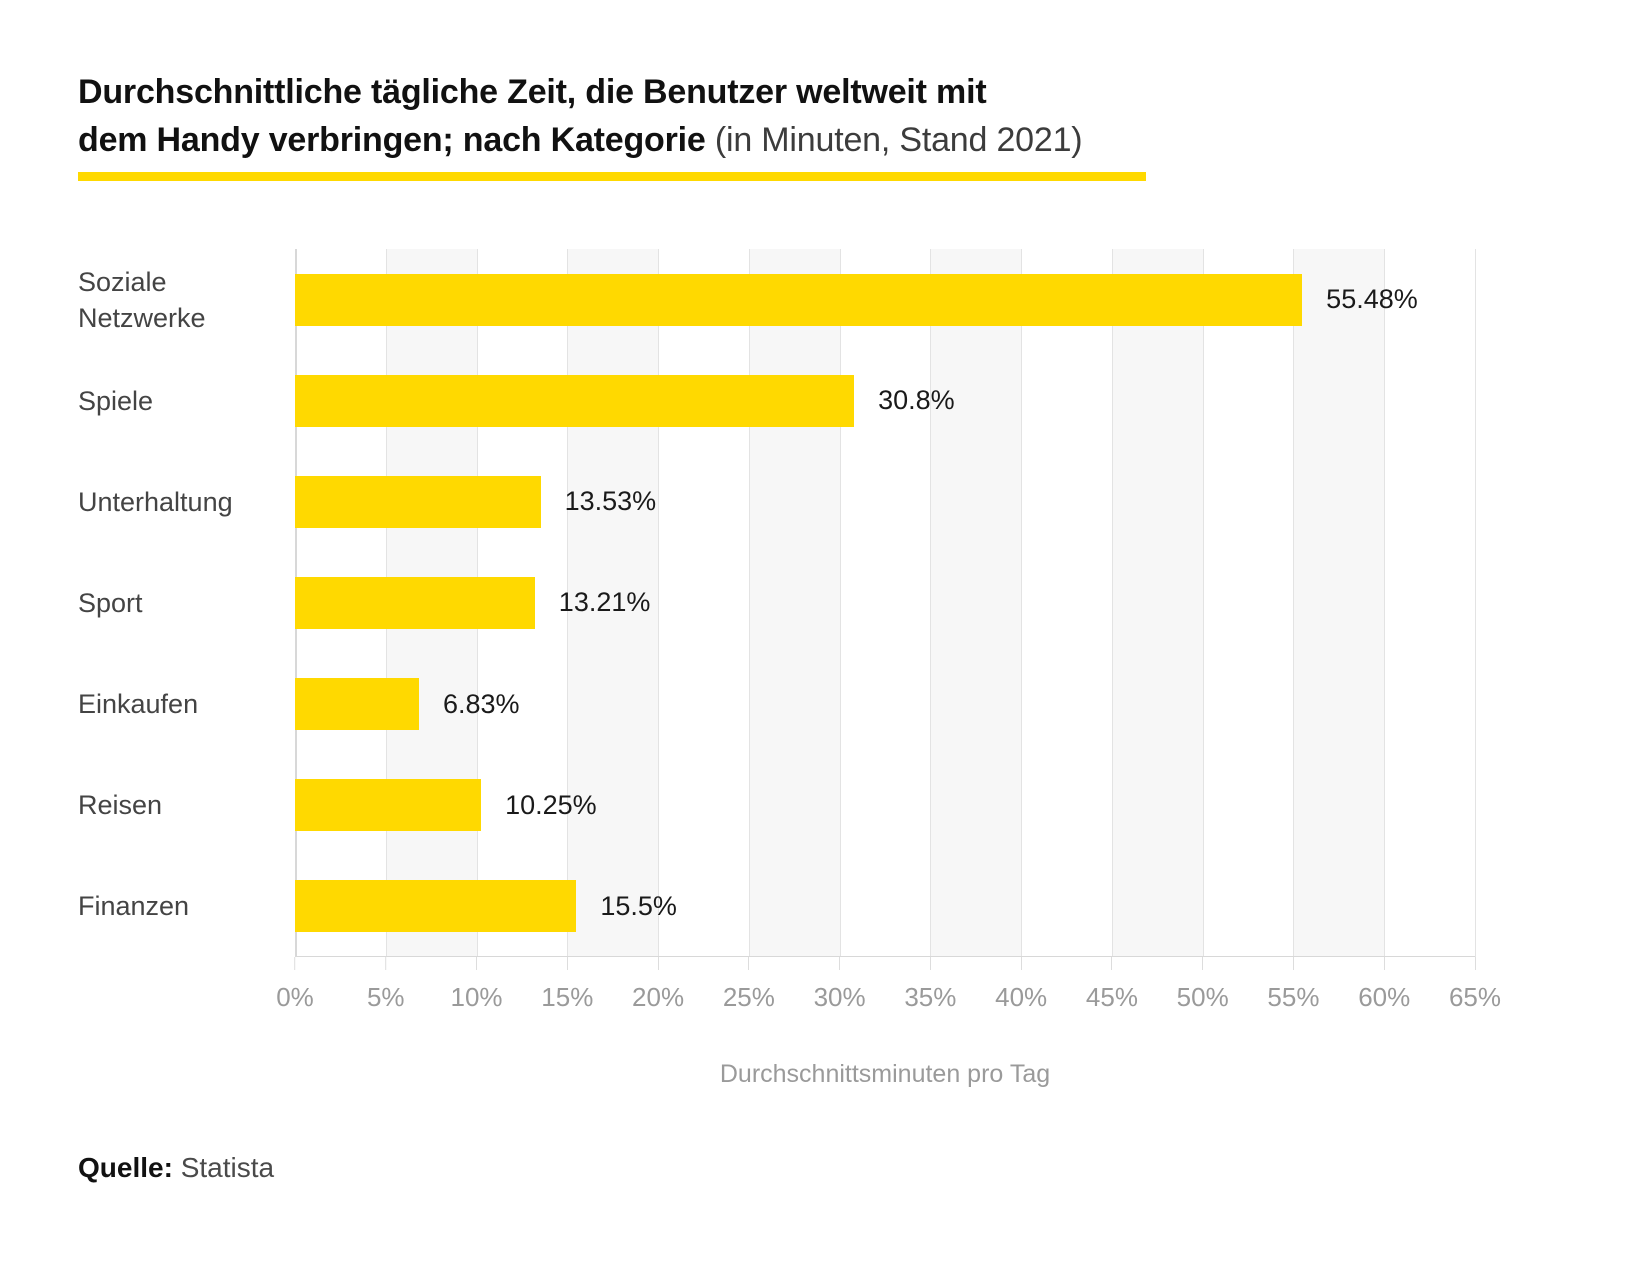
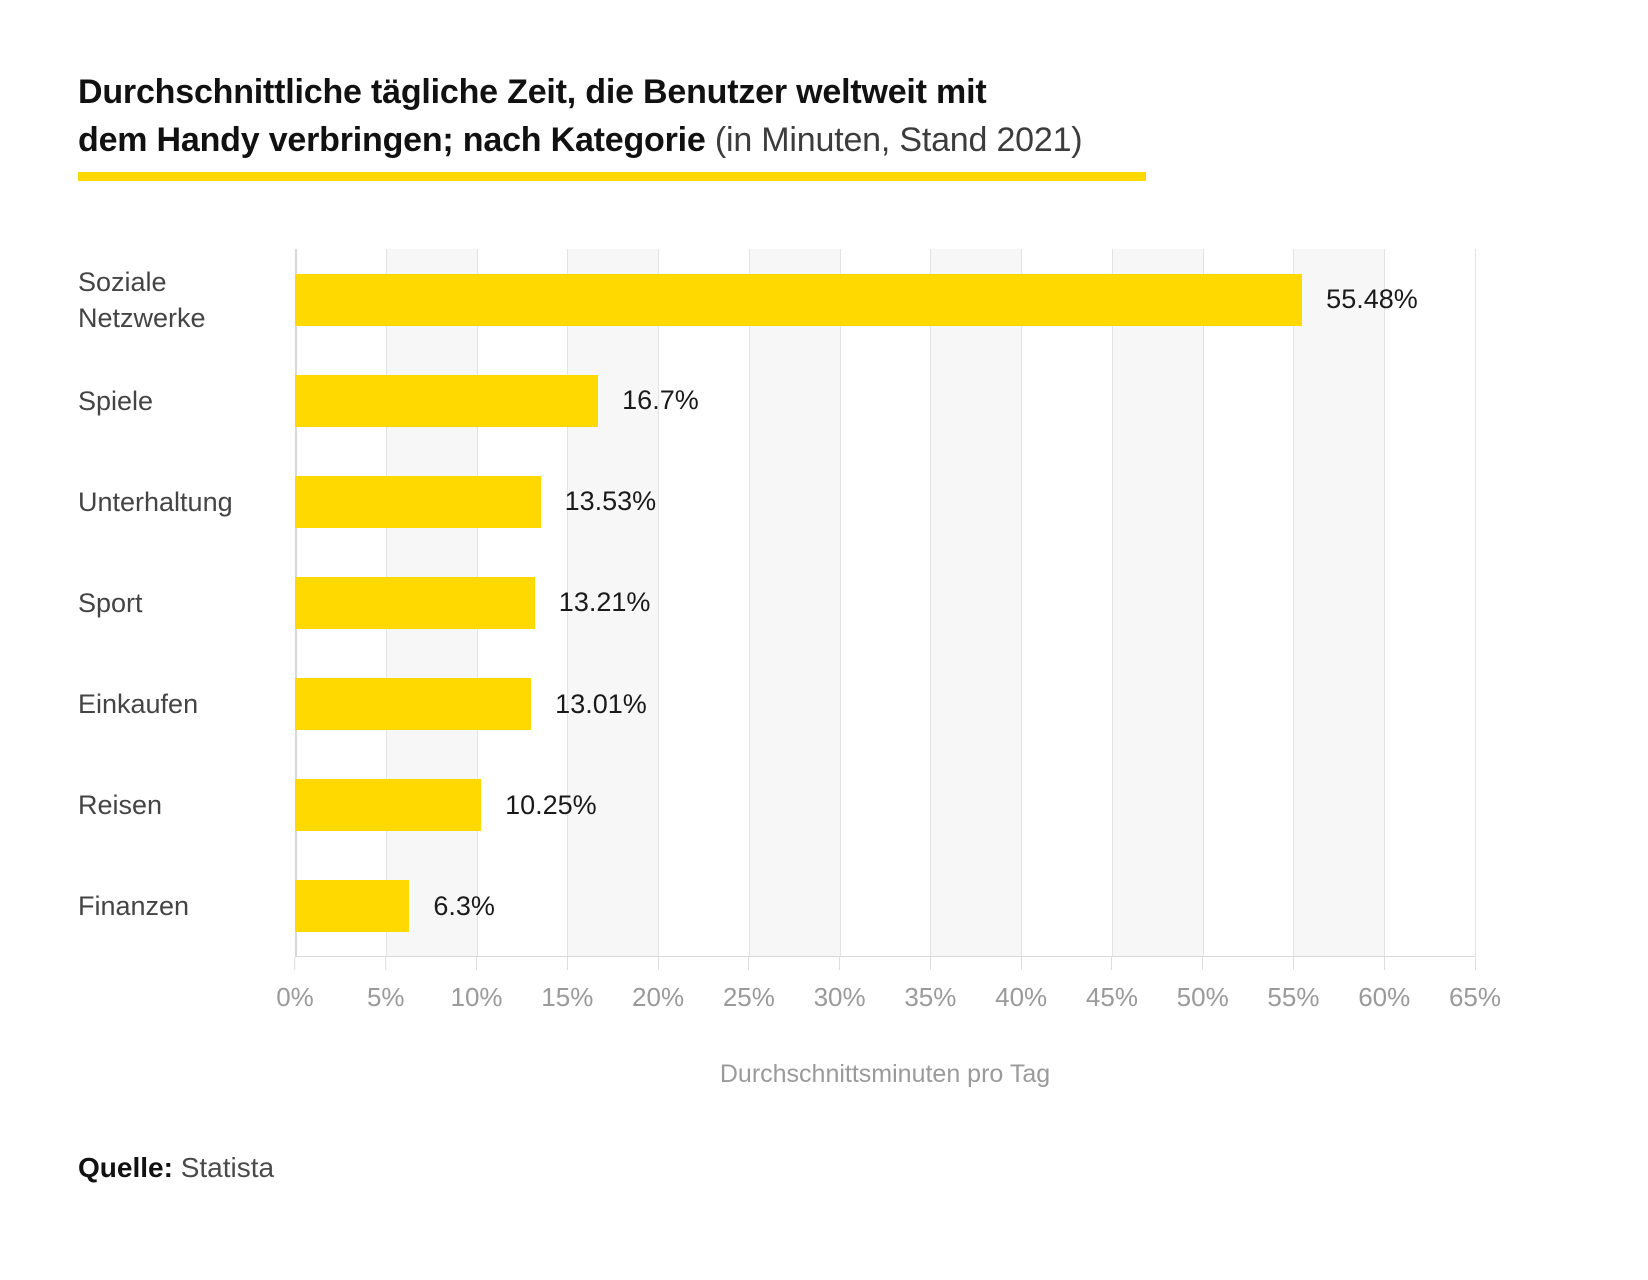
Spiele: 30.8% -> 16.7%
Einkaufen: 6.83% -> 13.01%
Finanzen: 15.5% -> 6.3%
